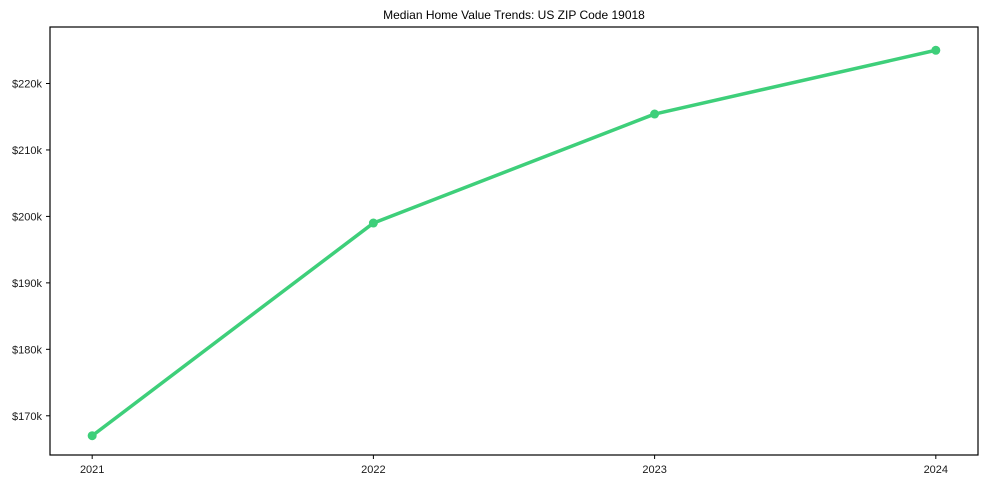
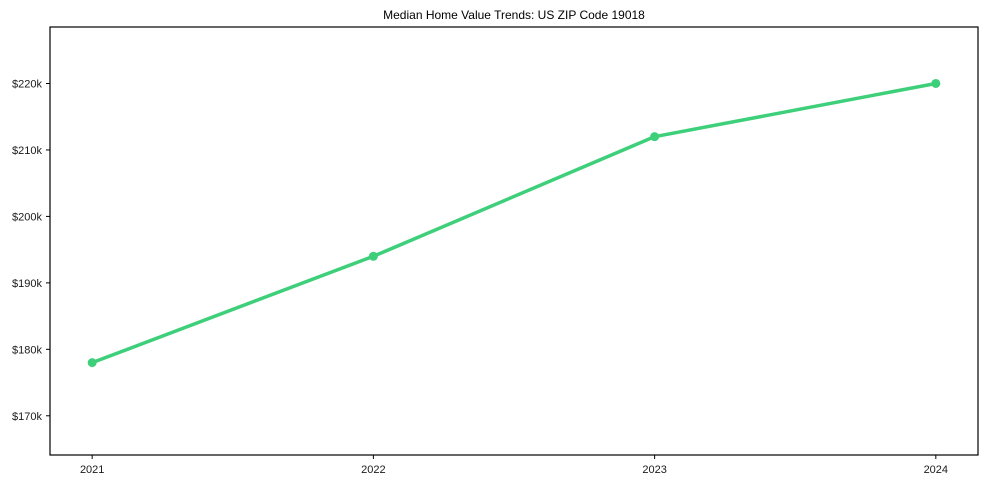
2021: $167k -> $178k
2022: $199k -> $194k
2023: $215k -> $212k
2024: $225k -> $220k
